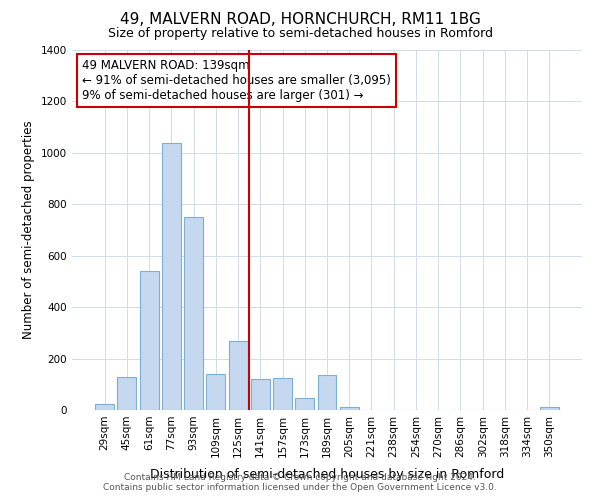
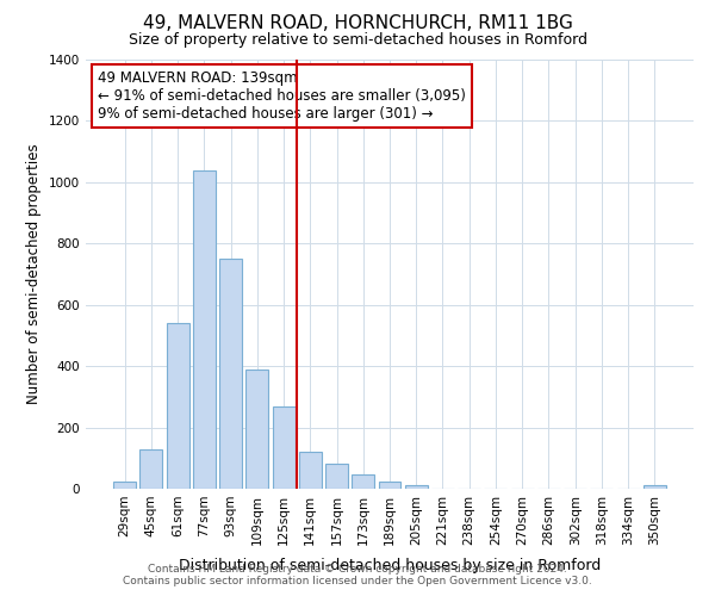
109sqm: 140 -> 390
157sqm: 125 -> 80
189sqm: 135 -> 25
